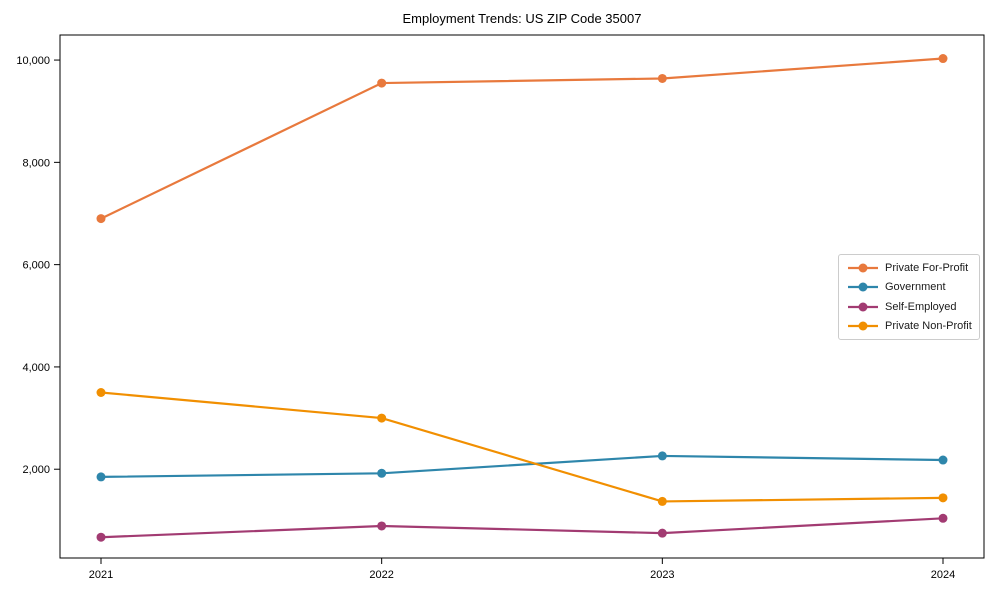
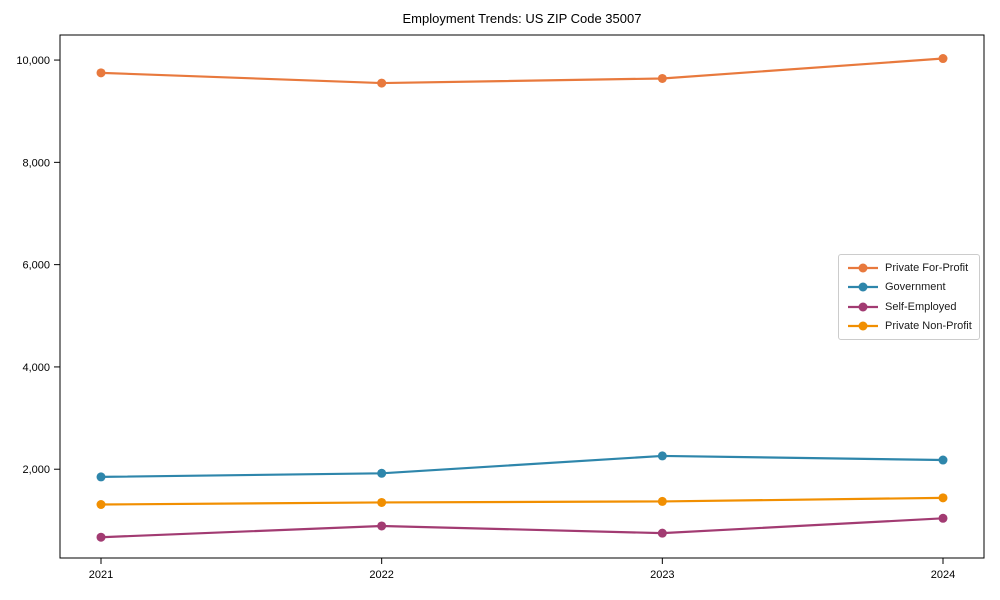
Private For-Profit/2021: 6900 -> 9800
Private Non-Profit/2021: 3500 -> 1300
Private Non-Profit/2022: 3000 -> 1400
